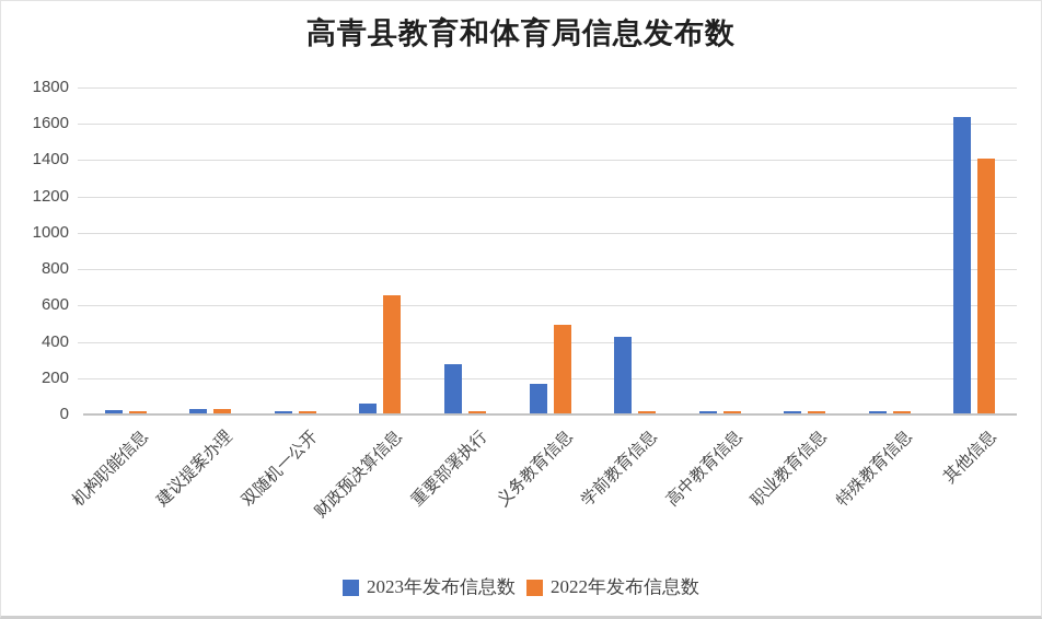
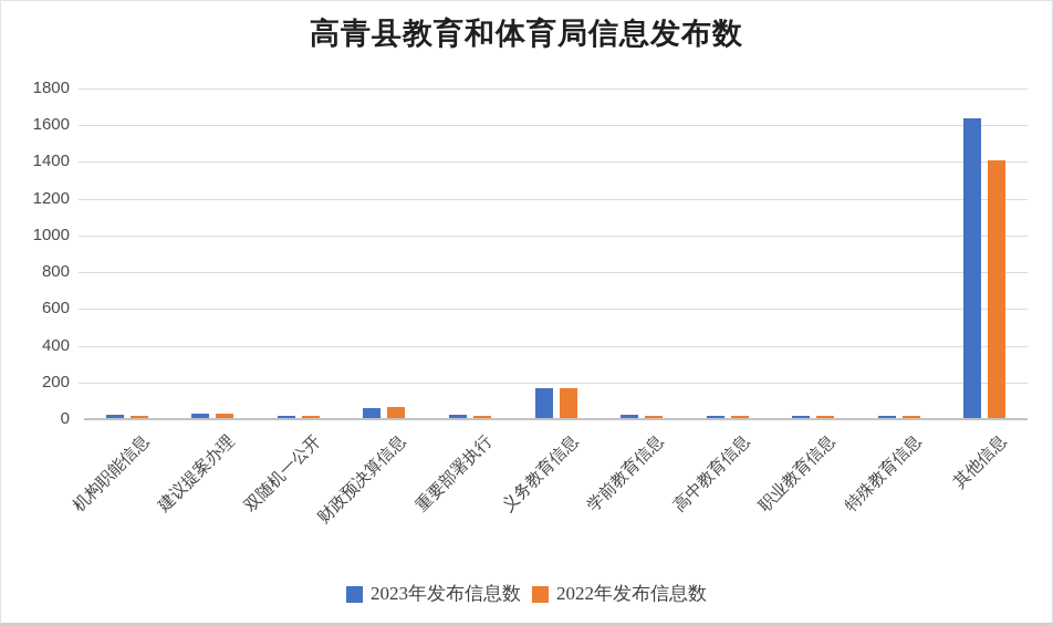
2022年发布信息数/财政预决算信息: 650 -> 60
2023年发布信息数/重要部署执行: 270 -> 20
2022年发布信息数/义务教育信息: 490 -> 160
2023年发布信息数/学前教育信息: 420 -> 20
